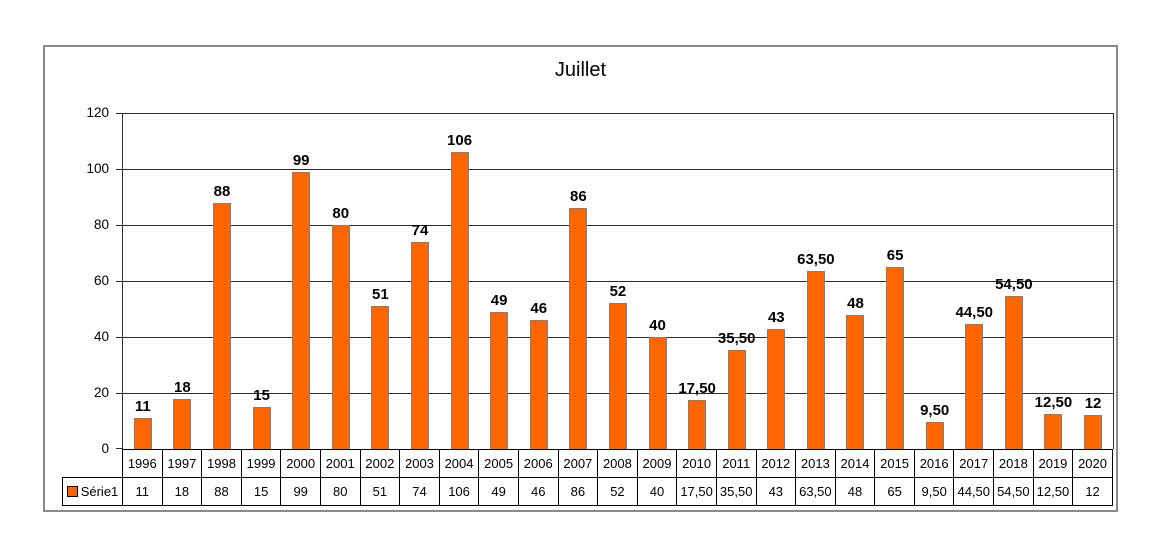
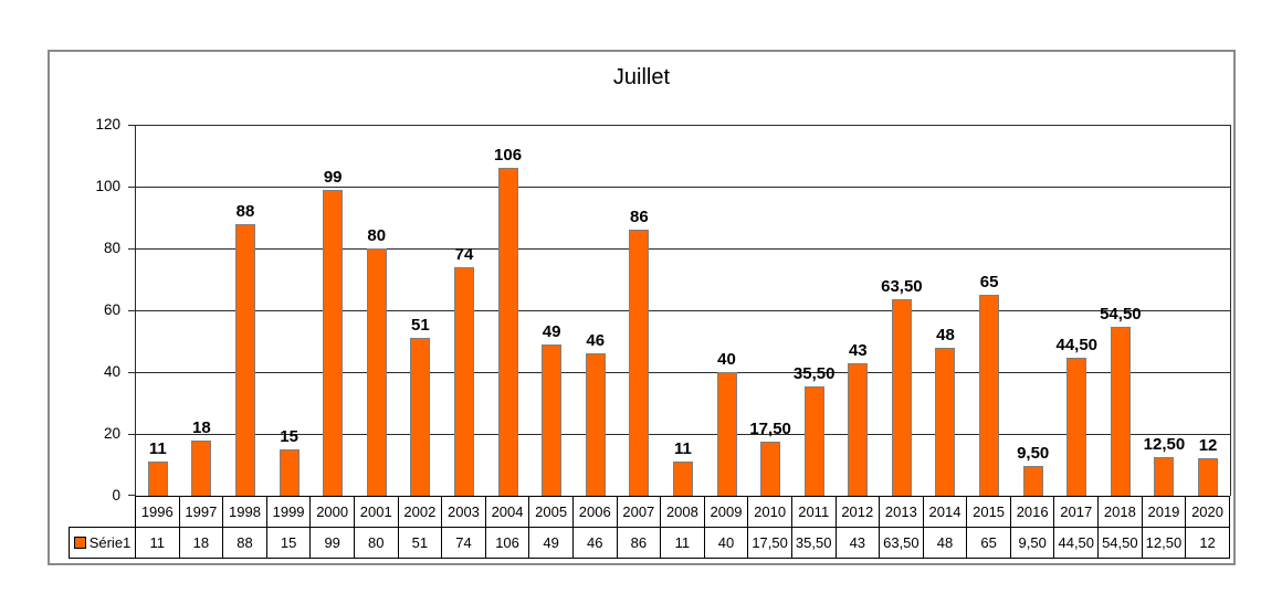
2008: 52 -> 11
